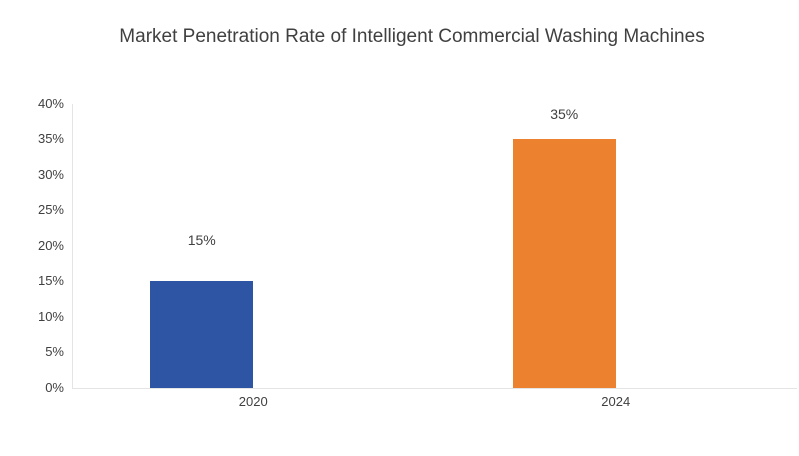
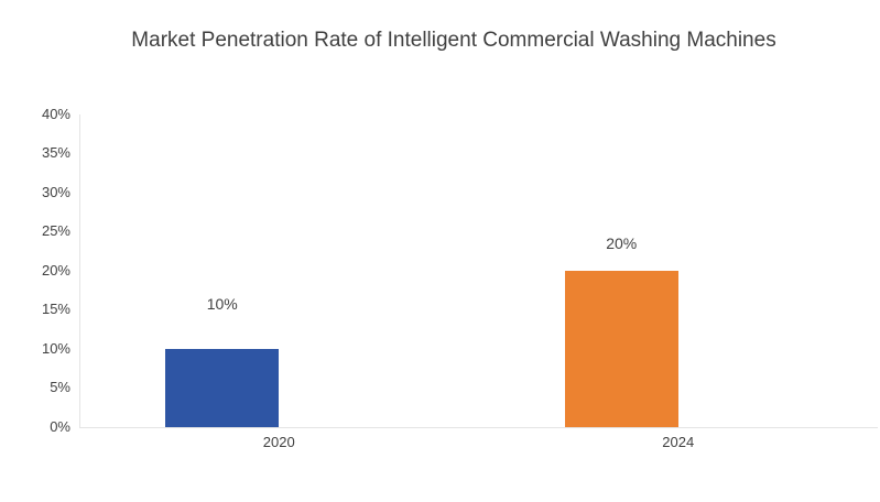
2020: 15% -> 10%
2024: 35% -> 20%
